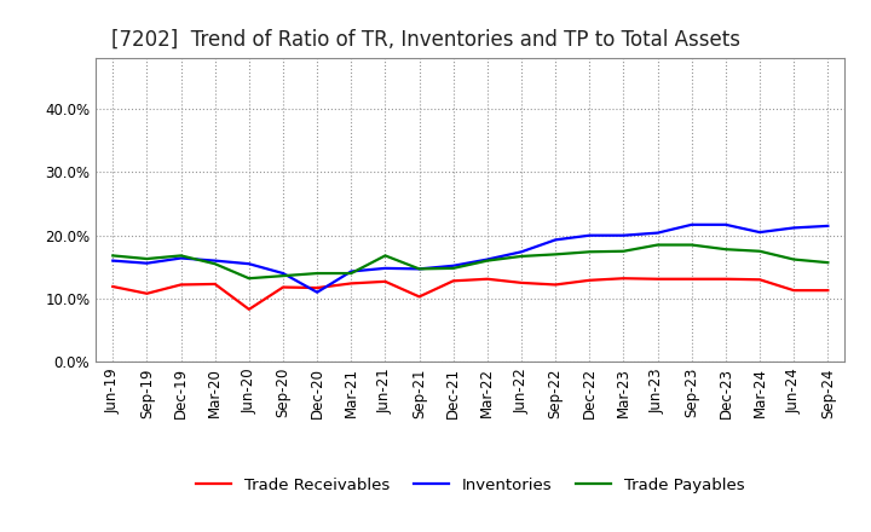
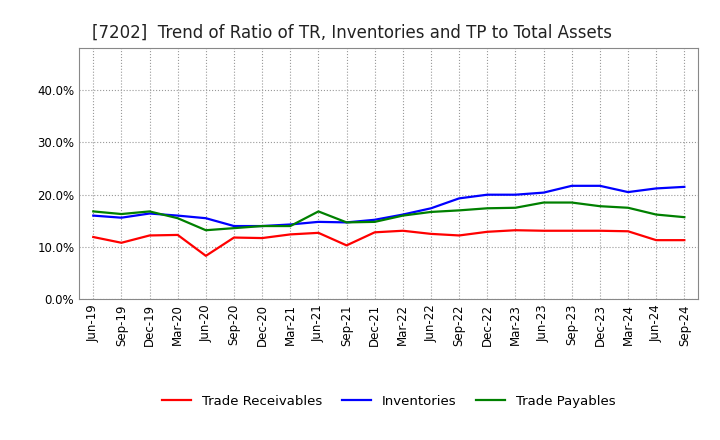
Inventories/Dec-20: 11.0% -> 14.0%
